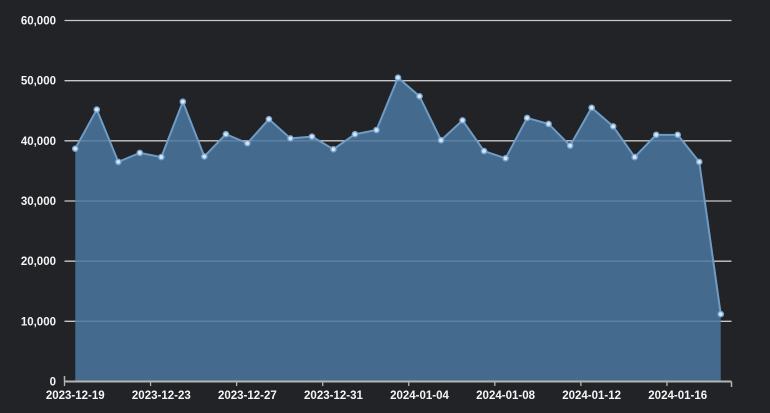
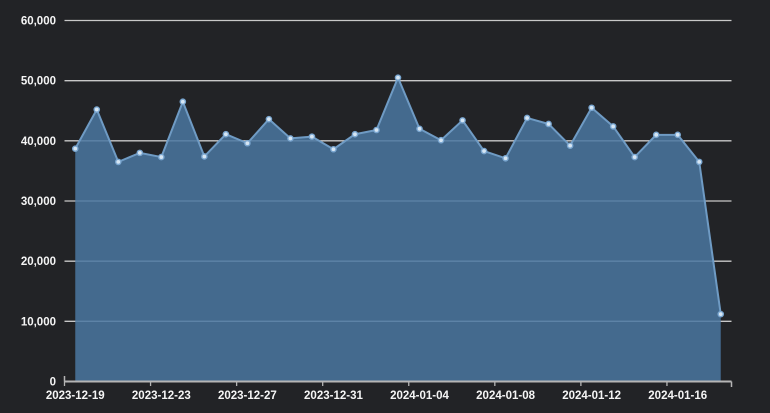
2024-01-04: 47000 -> 42000
